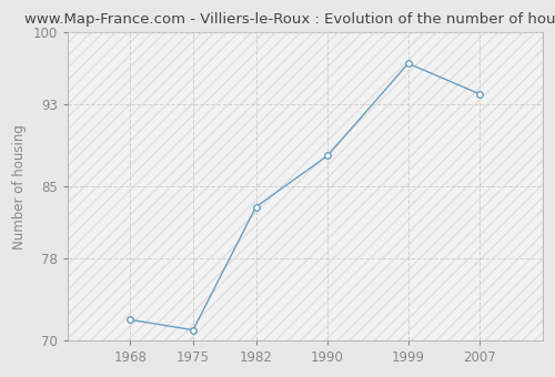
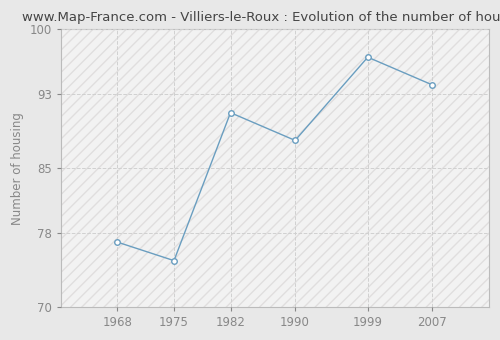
1968: 72 -> 77
1975: 71 -> 75
1982: 83 -> 91
